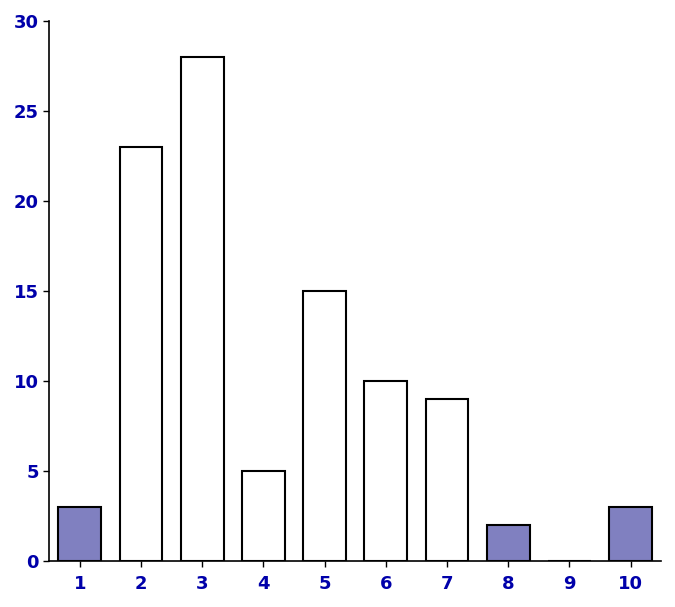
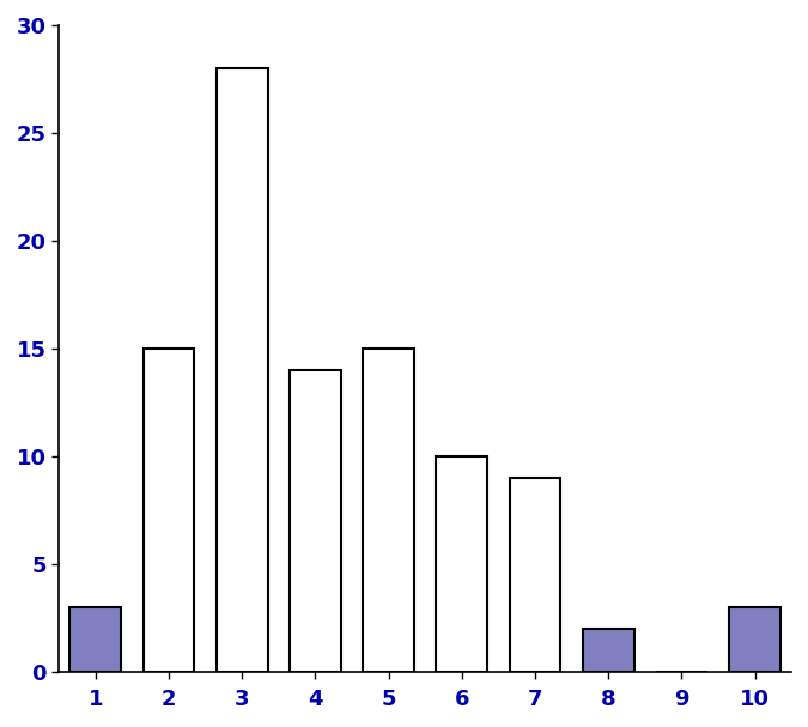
2: 23 -> 15
4: 5 -> 14
